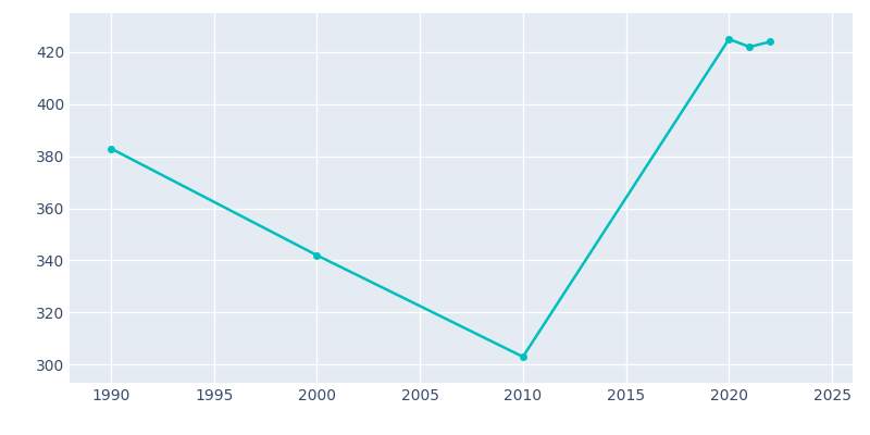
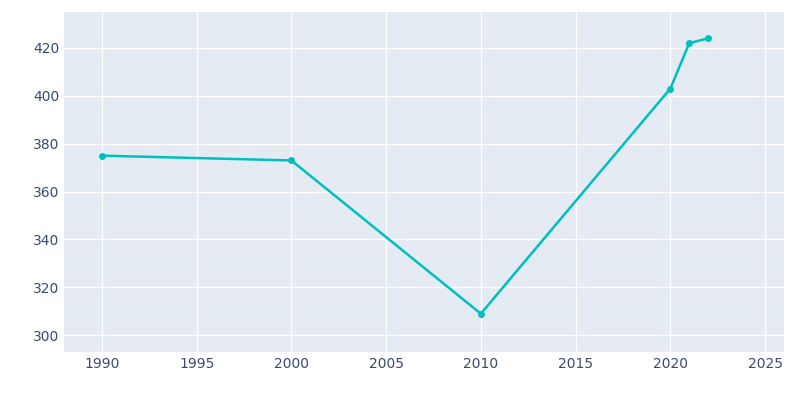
1990: 383 -> 375
2000: 342 -> 373
2010: 303 -> 309
2020: 425 -> 403
